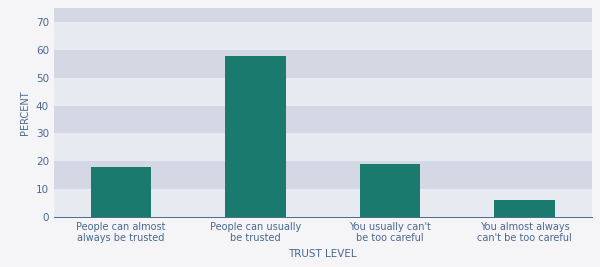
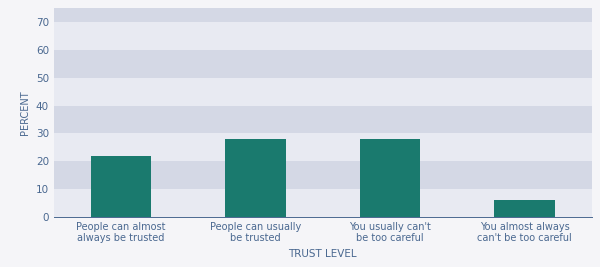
People can almost always be trusted: 18 -> 22
People can usually be trusted: 58 -> 28
You usually can't be too careful: 19 -> 28
